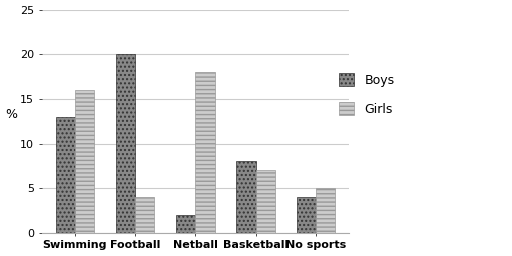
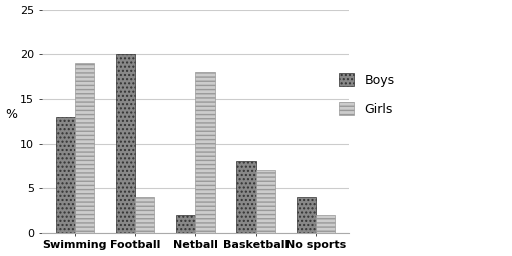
Girls/Swimming: 16 -> 19
Girls/No sports: 5 -> 2
